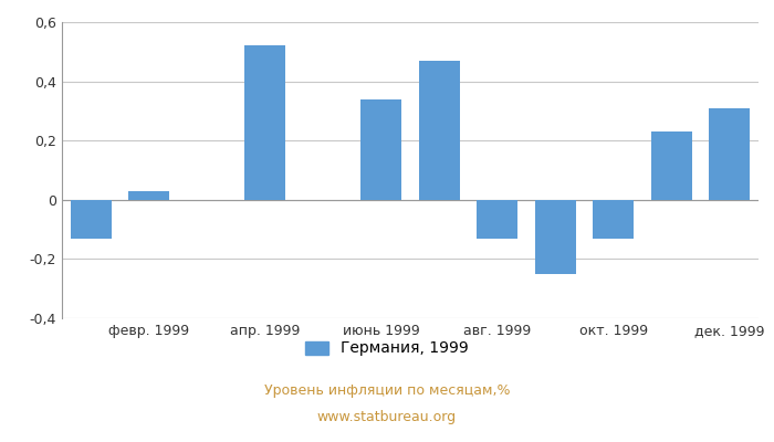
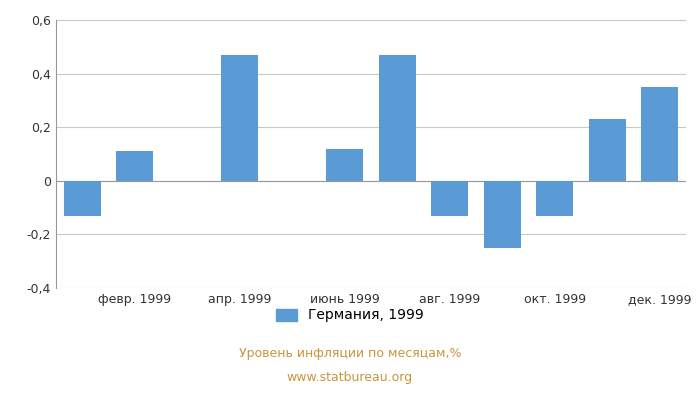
февр. 1999: 0,03 -> 0,11
апр. 1999: 0,52 -> 0,47
июнь 1999: 0,34 -> 0,12
дек. 1999: 0,31 -> 0,35
